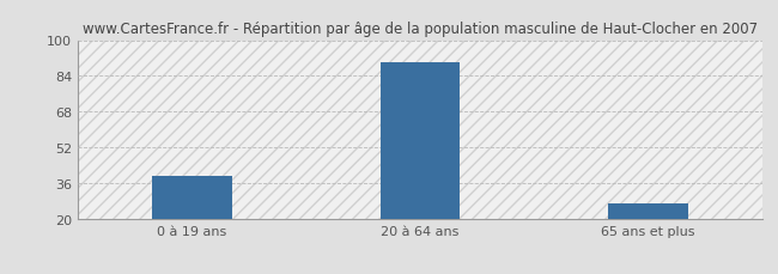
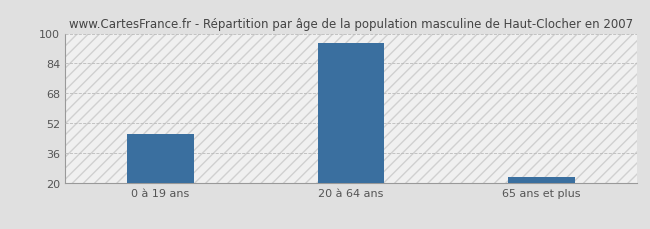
0 à 19 ans: 39 -> 46
20 à 64 ans: 90 -> 95
65 ans et plus: 27 -> 23
